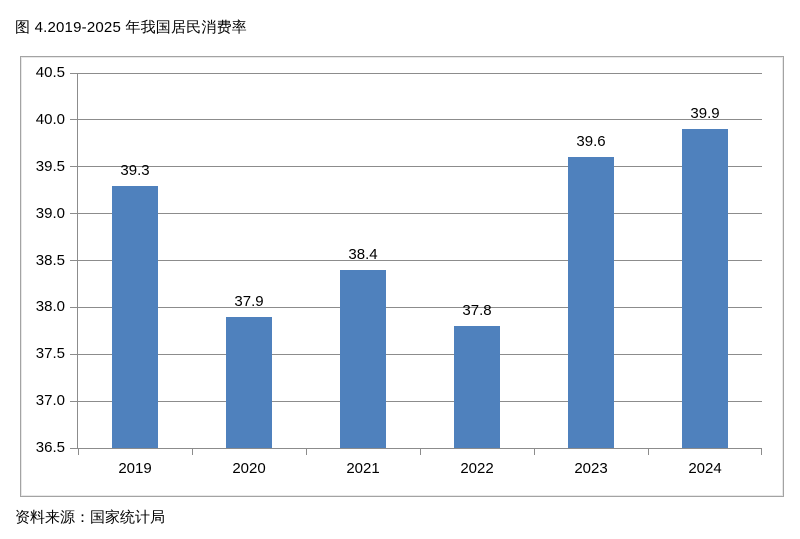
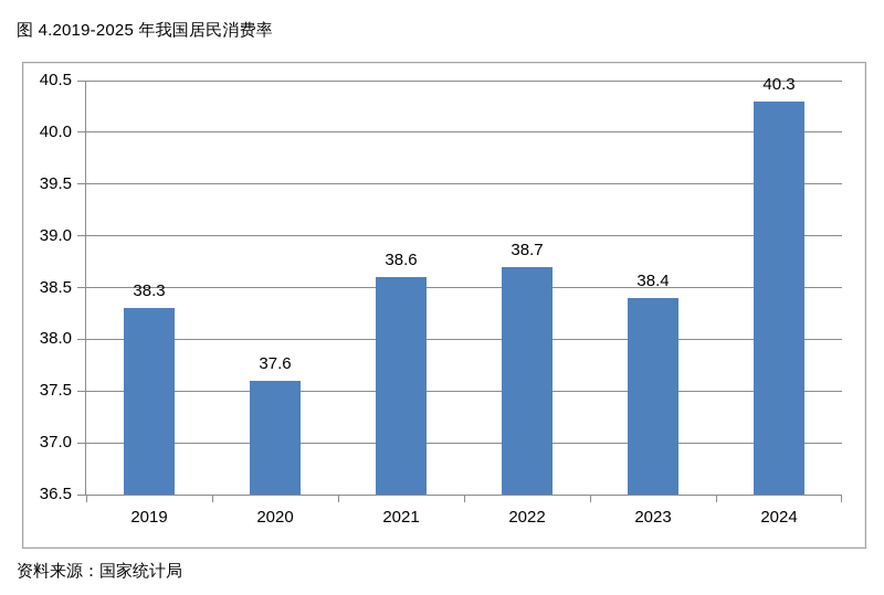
2019: 39.3 -> 38.3
2020: 37.9 -> 37.6
2021: 38.4 -> 38.6
2022: 37.8 -> 38.7
2023: 39.6 -> 38.4
2024: 39.9 -> 40.3
